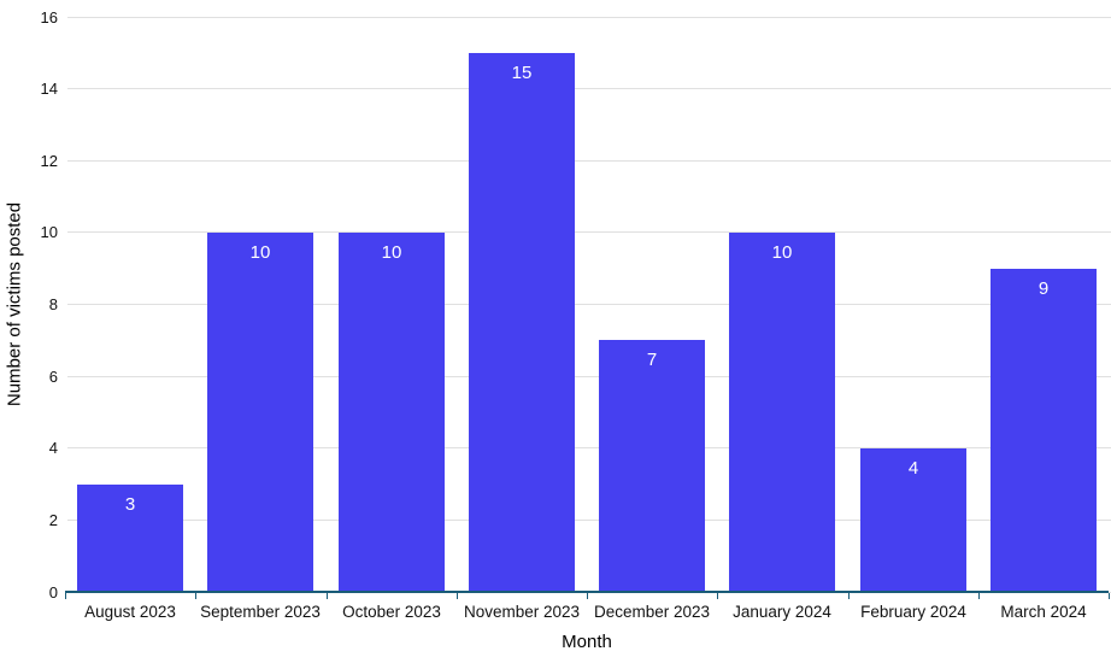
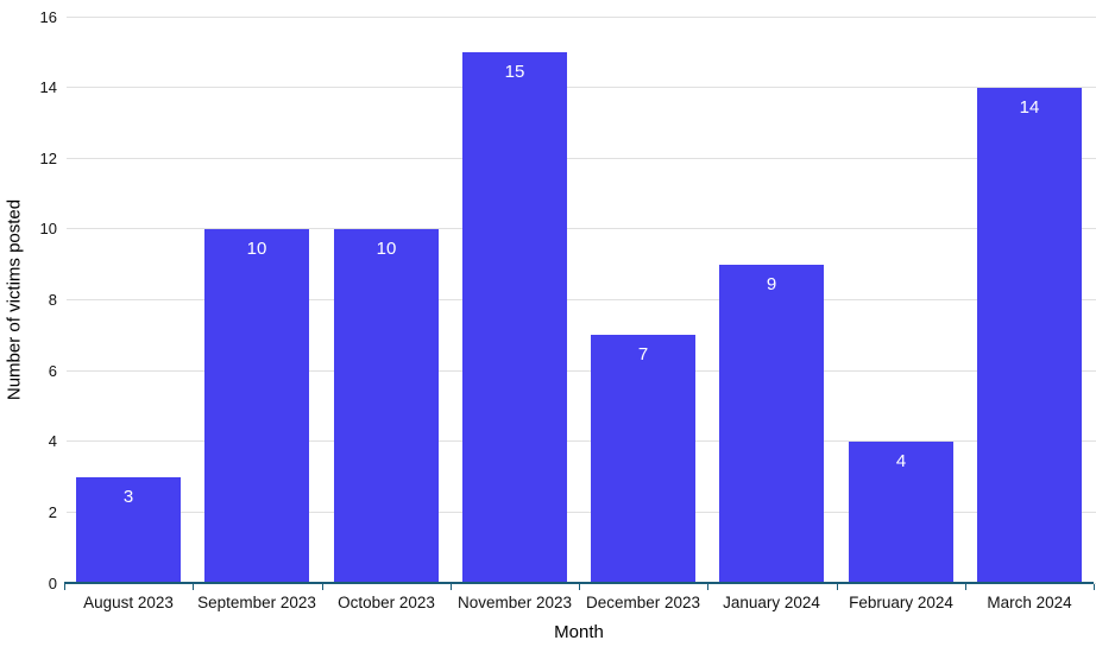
January 2024: 10 -> 9
March 2024: 9 -> 14
